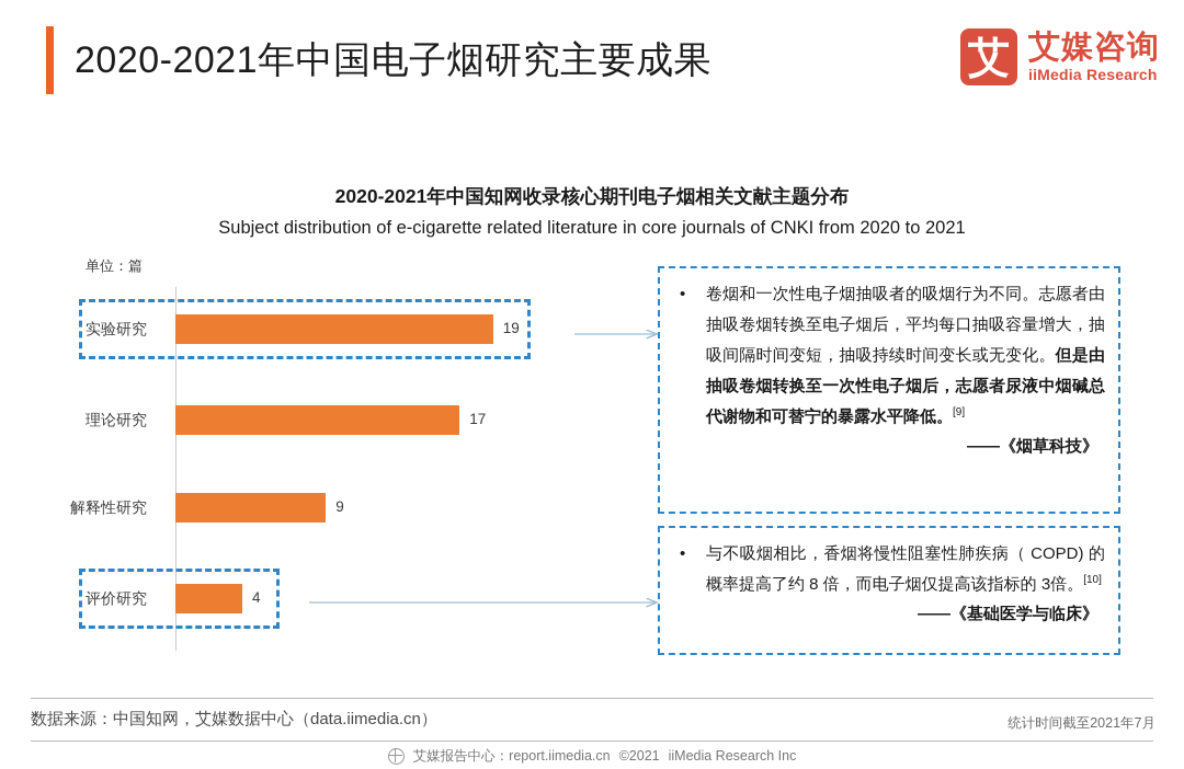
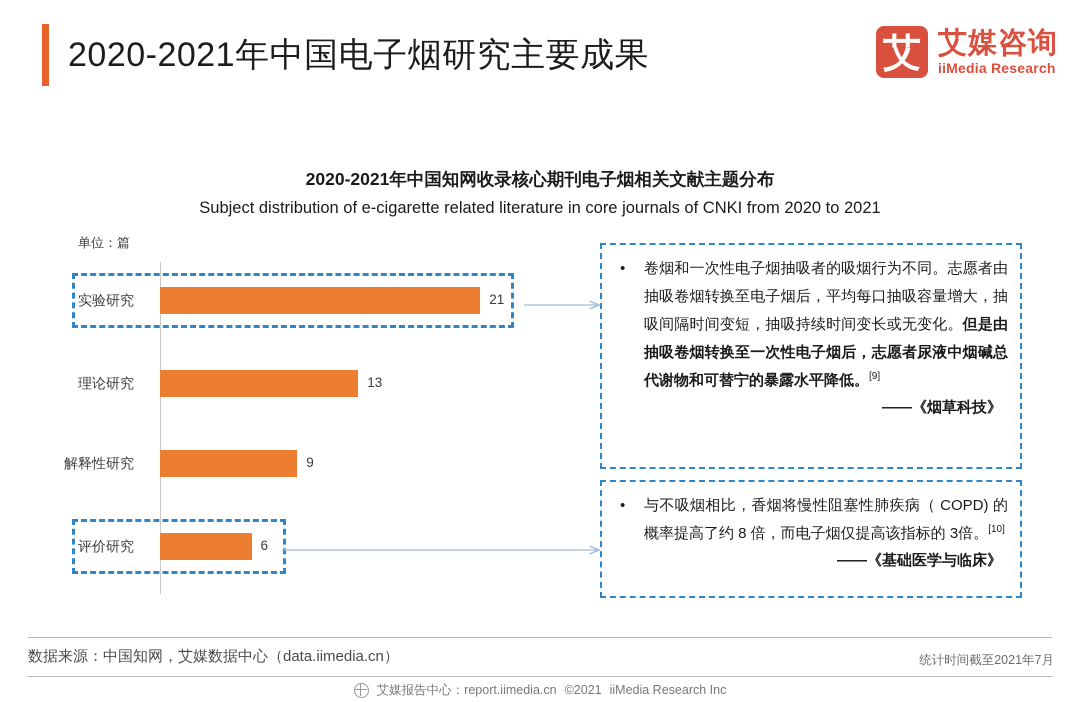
实验研究: 19 -> 21
理论研究: 17 -> 13
评价研究: 4 -> 6
